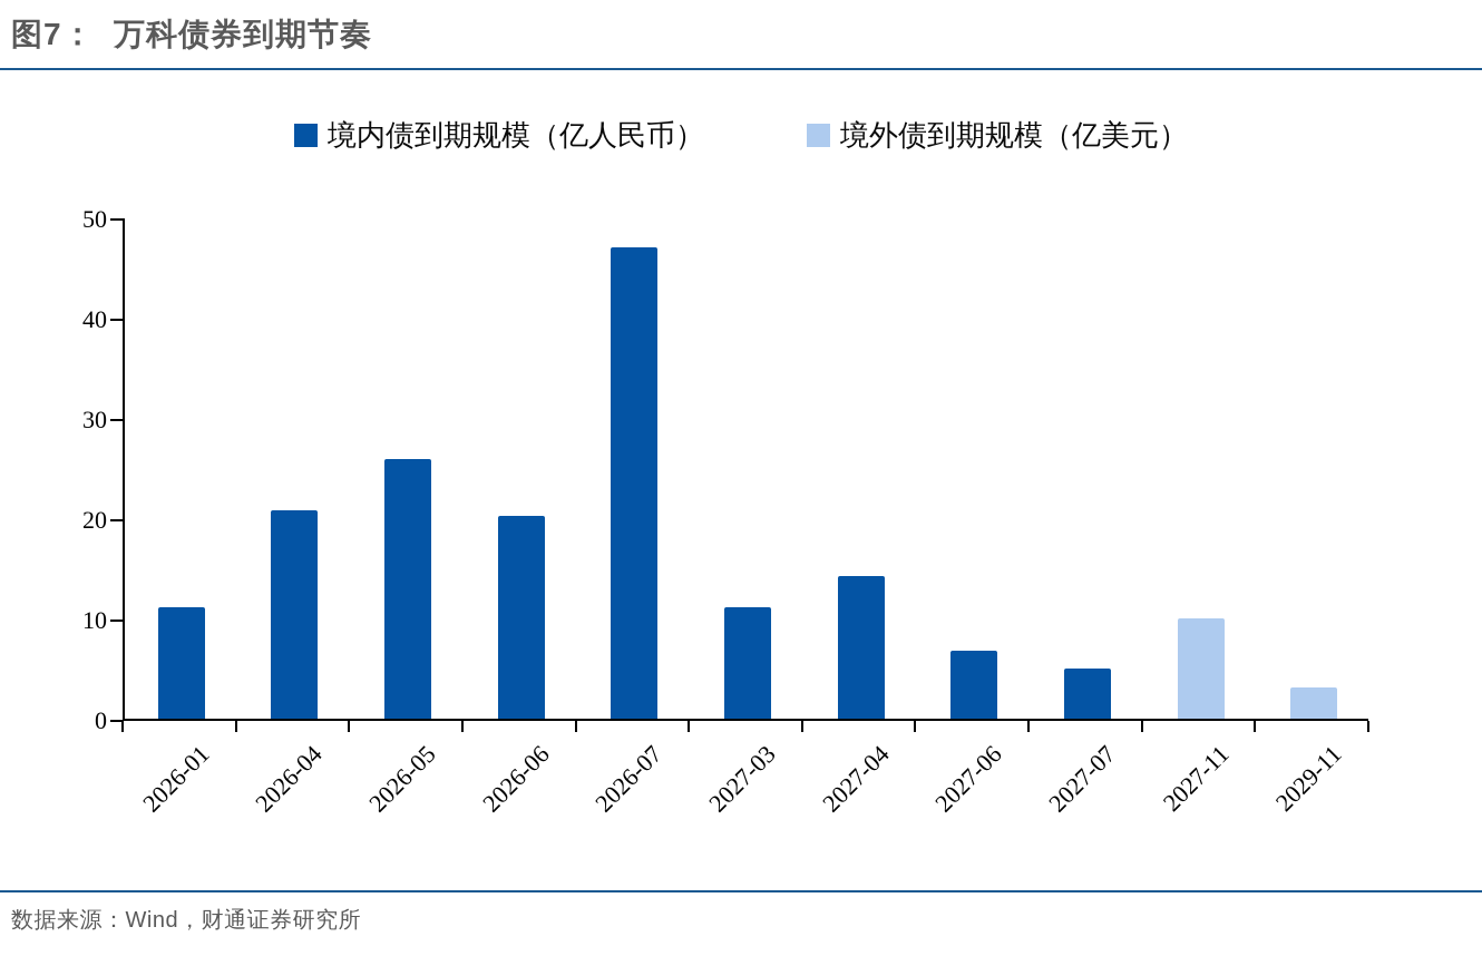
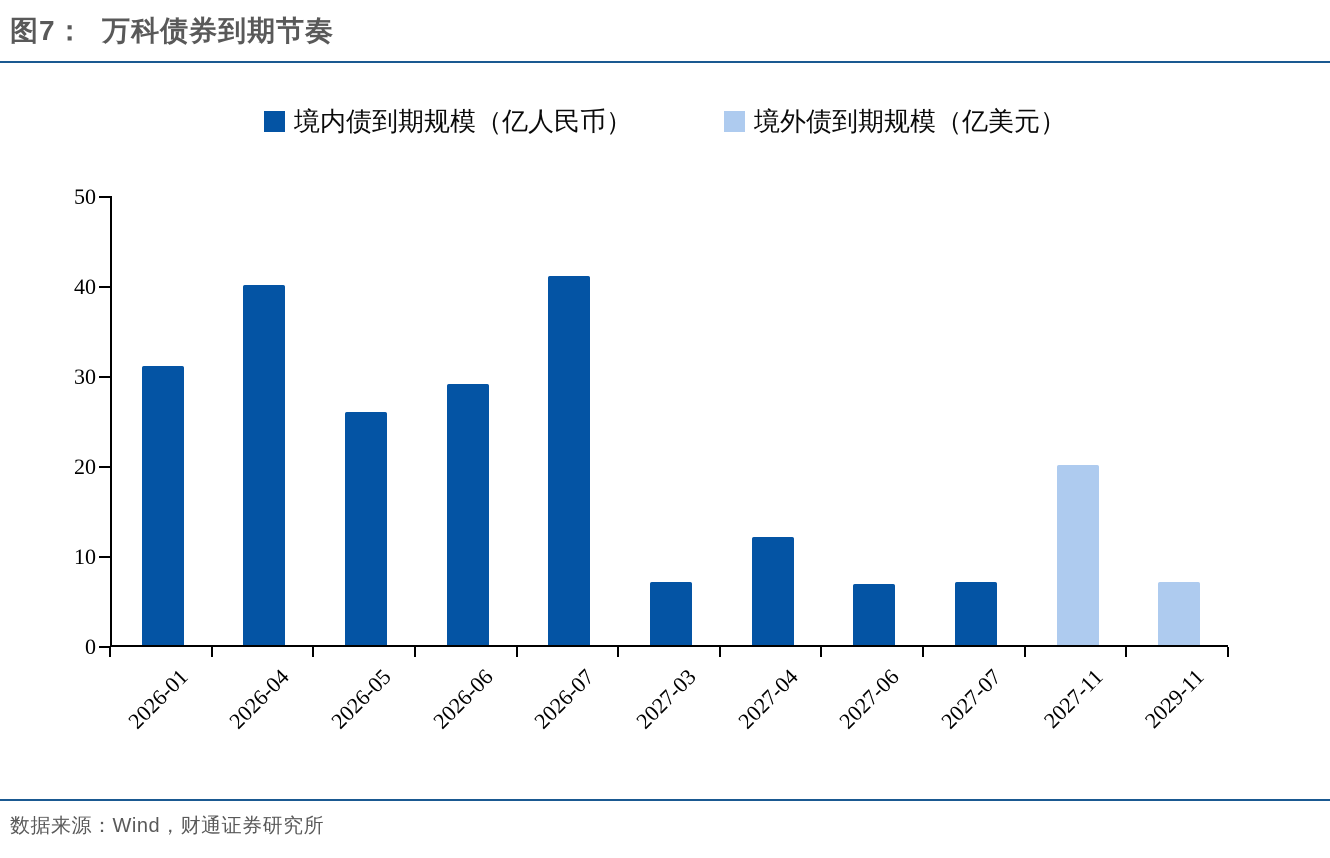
境内债到期规模（亿人民币）/2026-01: 11 -> 31
境内债到期规模（亿人民币）/2026-04: 21 -> 40
境内债到期规模（亿人民币）/2026-06: 20 -> 29
境内债到期规模（亿人民币）/2026-07: 47 -> 41
境内债到期规模（亿人民币）/2027-03: 11 -> 7
境内债到期规模（亿人民币）/2027-04: 14 -> 12
境内债到期规模（亿人民币）/2027-07: 5 -> 7
境外债到期规模（亿美元）/2027-11: 10 -> 20
境外债到期规模（亿美元）/2029-11: 3 -> 7
